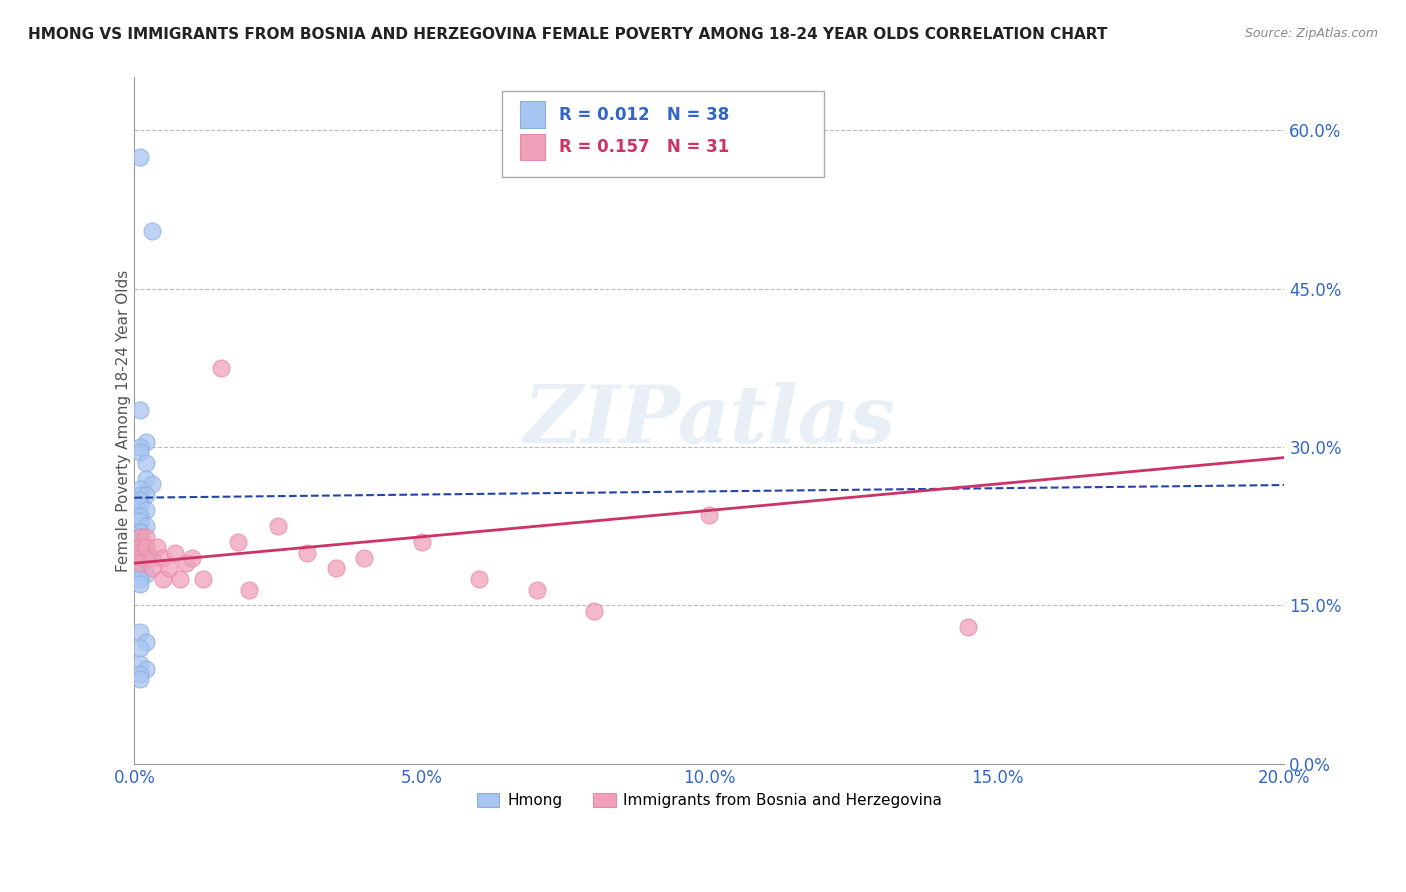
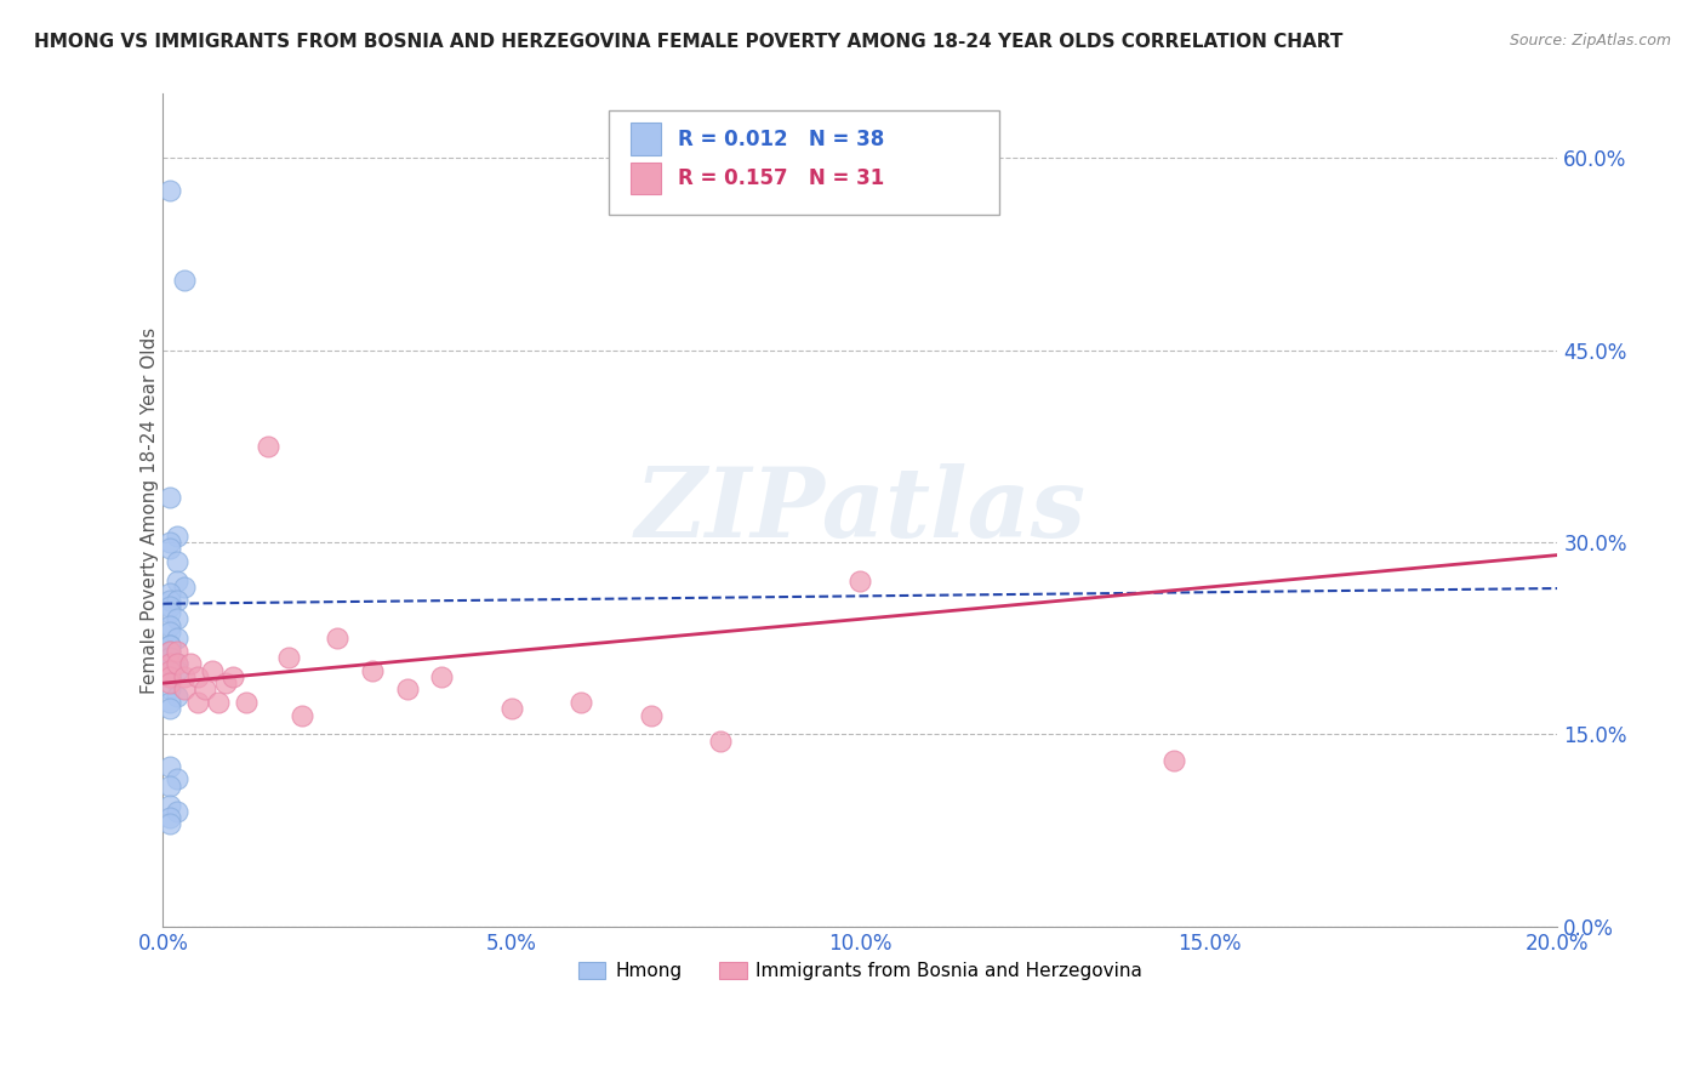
Immigrants from Bosnia and Herzegovina/5.0%: 21.0% -> 17.0%
Immigrants from Bosnia and Herzegovina/10.0%: 23.6% -> 27.0%
